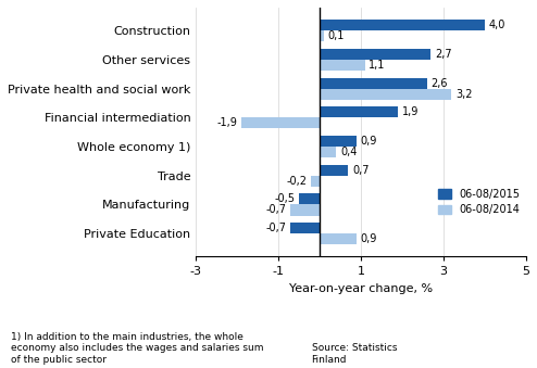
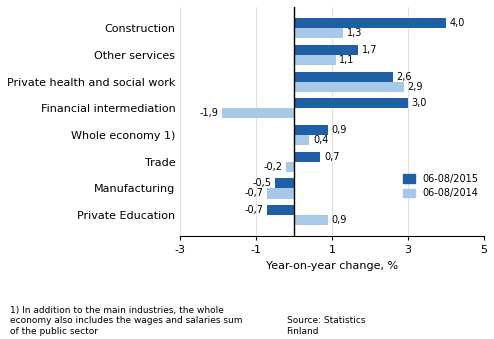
06-08/2014/Construction: 0,1 -> 1,3
06-08/2015/Other services: 2,7 -> 1,7
06-08/2014/Private health and social work: 3,2 -> 2,9
06-08/2015/Financial intermediation: 1,9 -> 3,0
